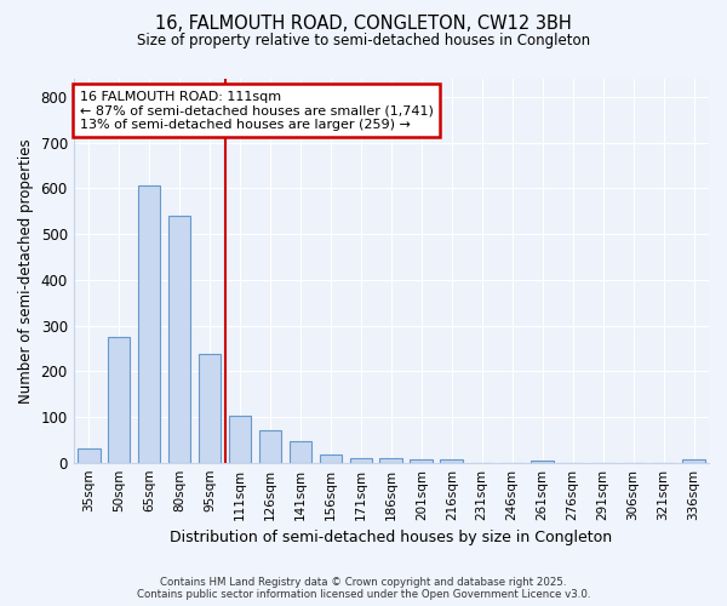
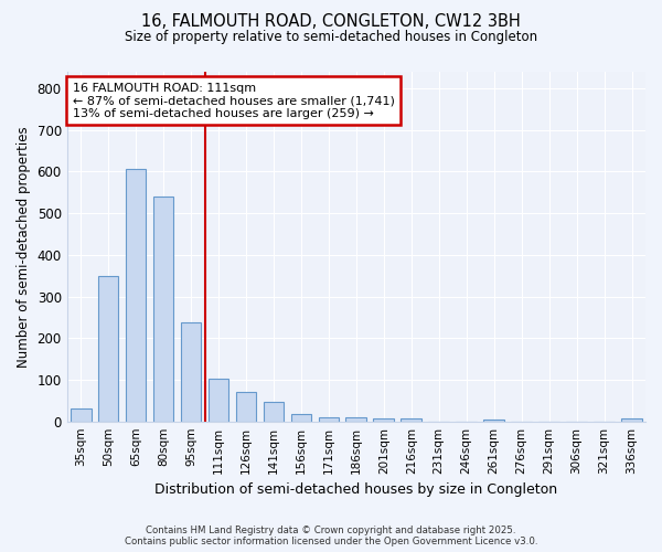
50sqm: 275 -> 350
